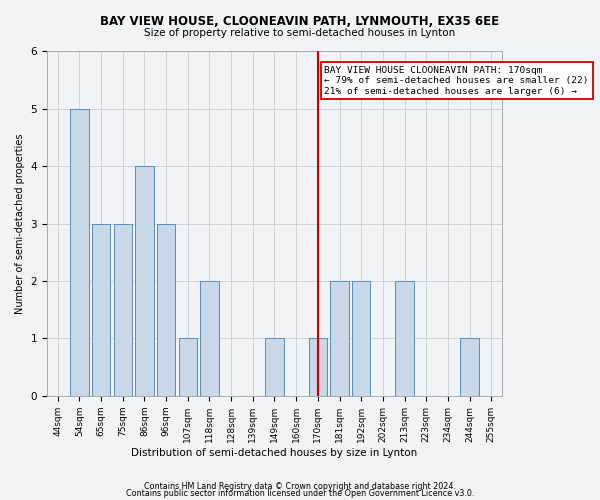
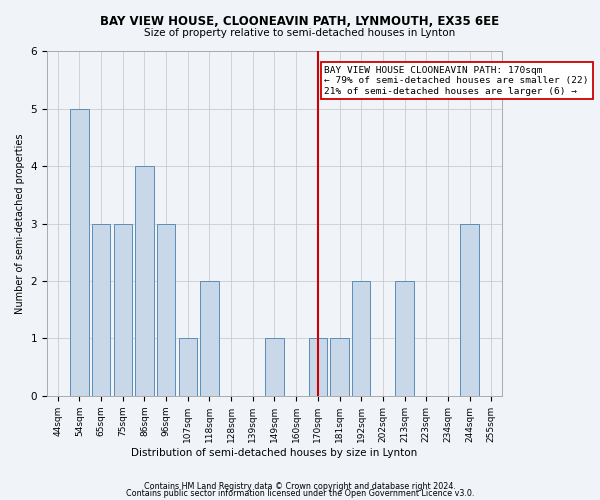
181sqm: 2 -> 1
244sqm: 1 -> 3
